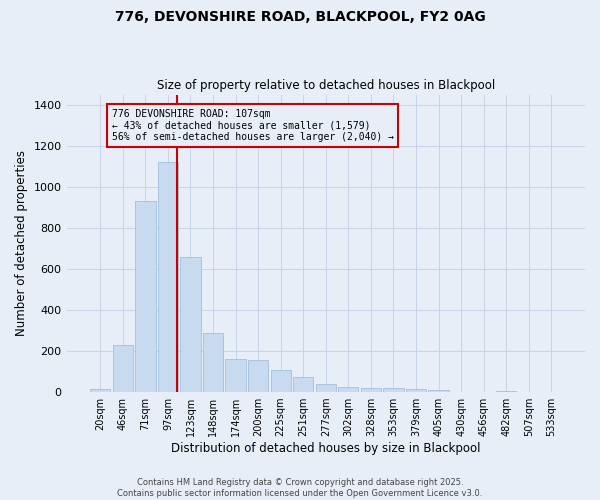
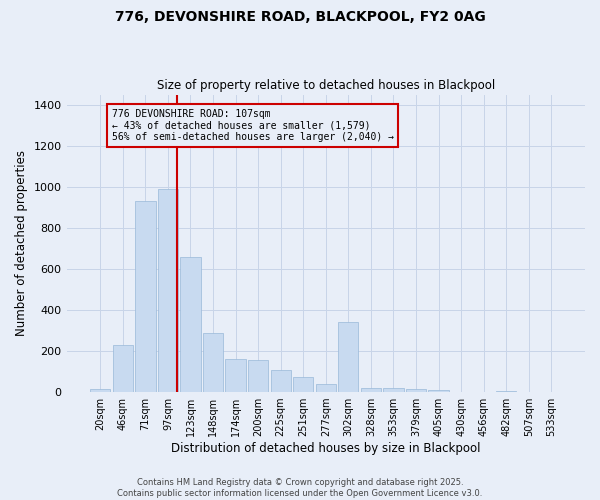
97sqm: 1120 -> 990
302sqm: 25 -> 340
